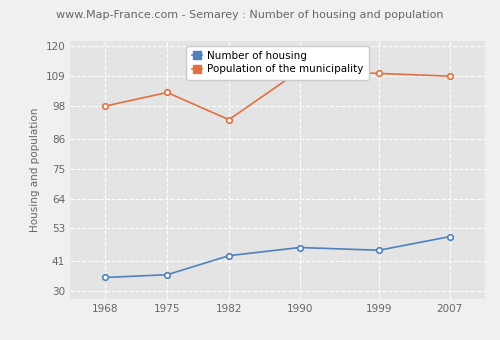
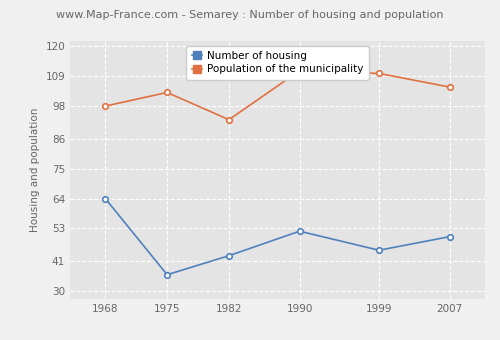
Number of housing/1968: 35 -> 64
Number of housing/1990: 46 -> 52
Population of the municipality/2007: 109 -> 105
